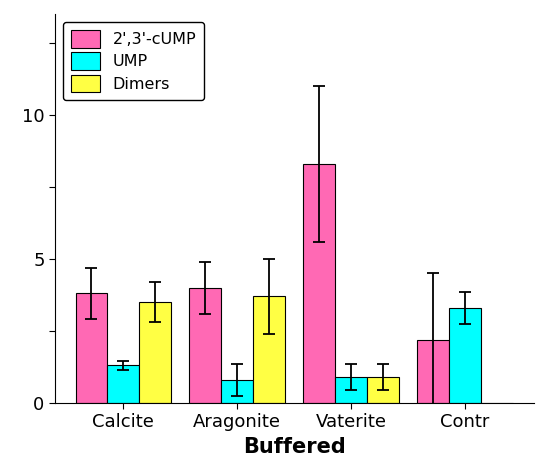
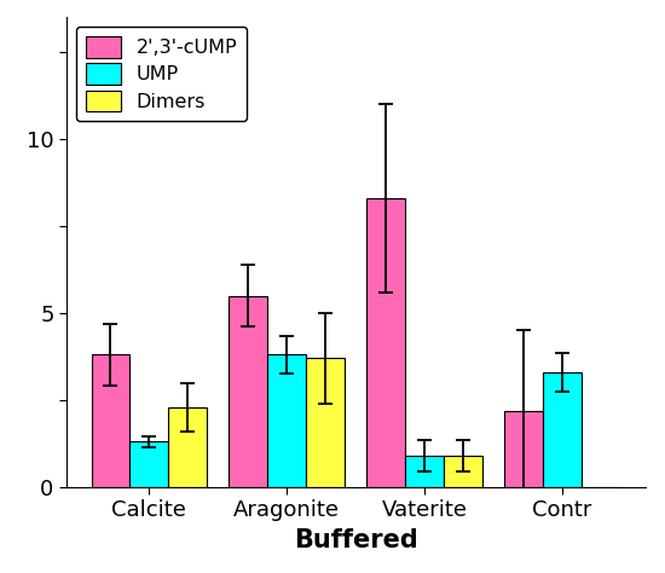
Dimers/Calcite: 3.5 -> 2.3
2',3'-cUMP/Aragonite: 4.0 -> 5.5
UMP/Aragonite: 0.8 -> 3.8
